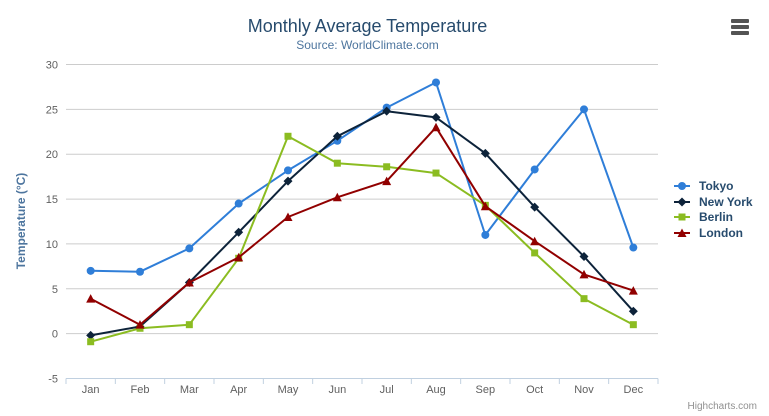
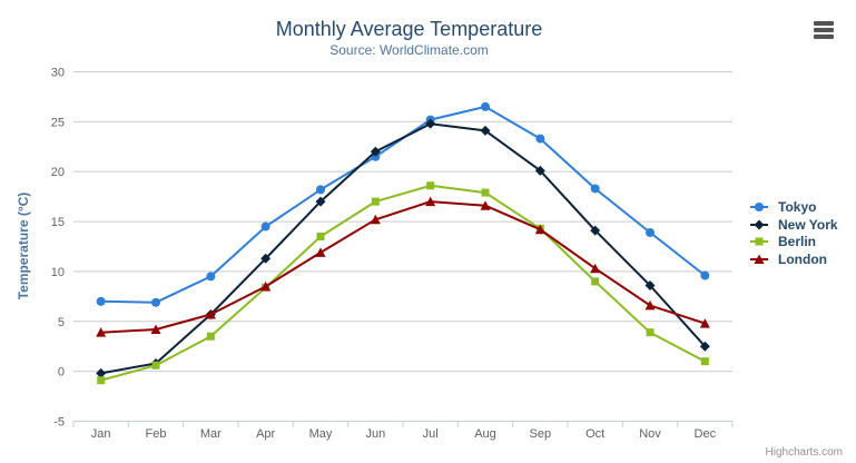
London/Feb: 1 -> 4
Berlin/Mar: 1 -> 4
Berlin/May: 22 -> 14
London/May: 13 -> 12
Berlin/Jun: 19 -> 17
Tokyo/Aug: 28 -> 26
London/Aug: 23 -> 17
Tokyo/Sep: 11 -> 23
Tokyo/Nov: 25 -> 14
